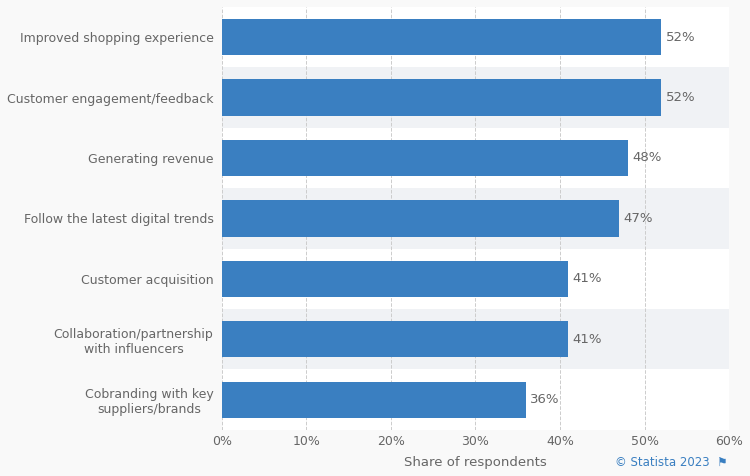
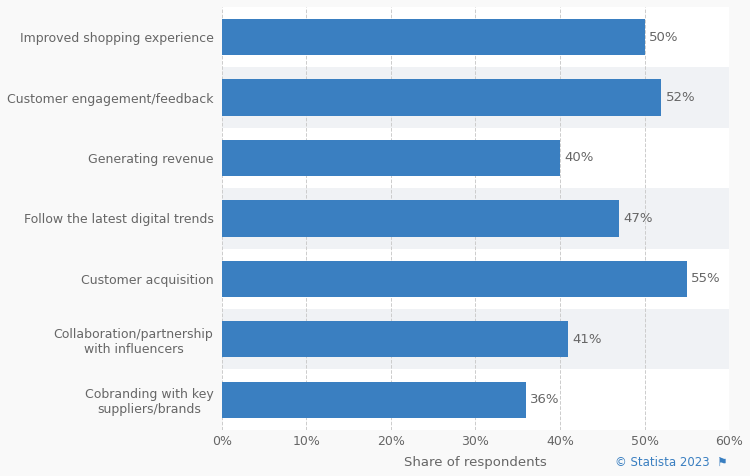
Improved shopping experience: 52% -> 50%
Generating revenue: 48% -> 40%
Customer acquisition: 41% -> 55%
